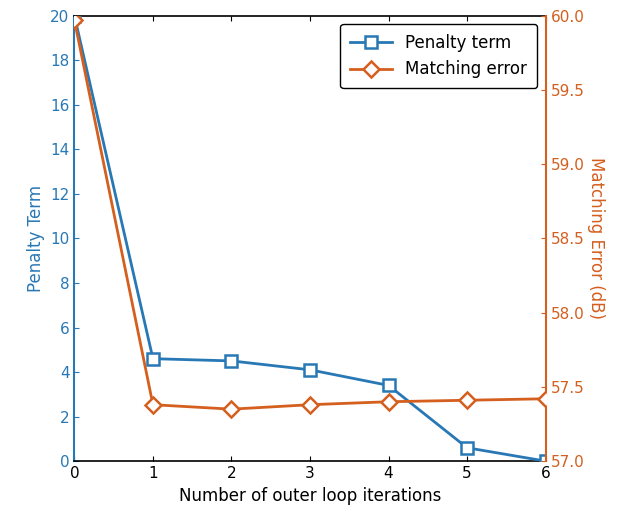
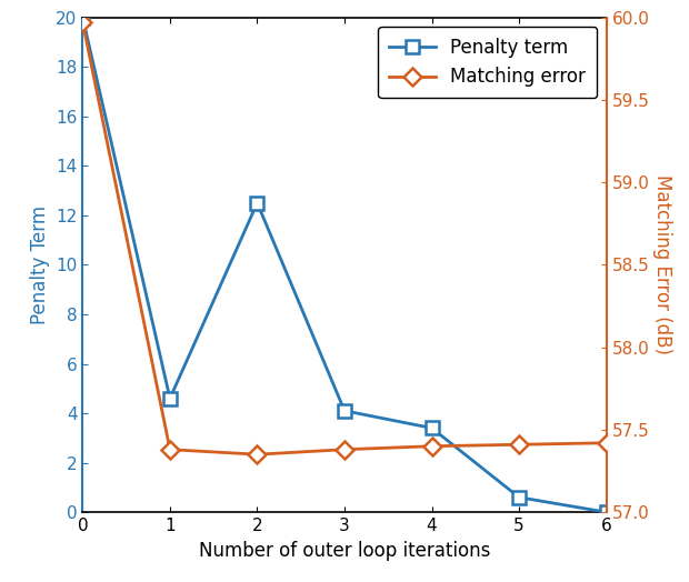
Penalty term/2: 4.5 -> 12.5
